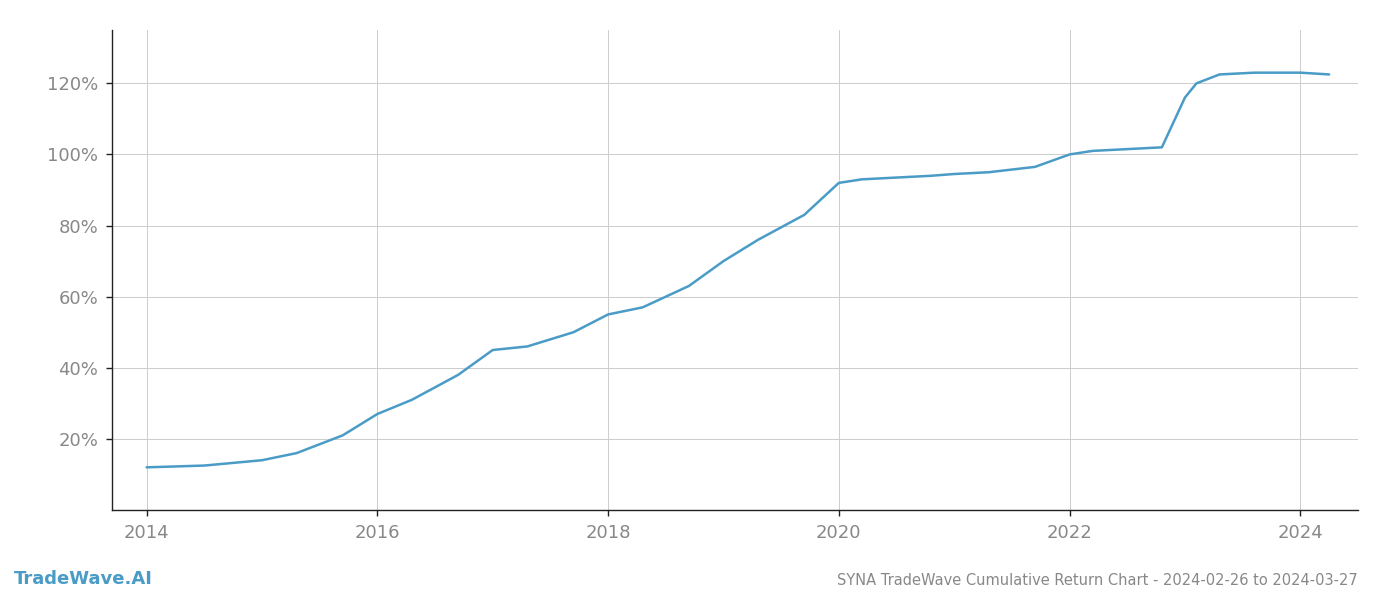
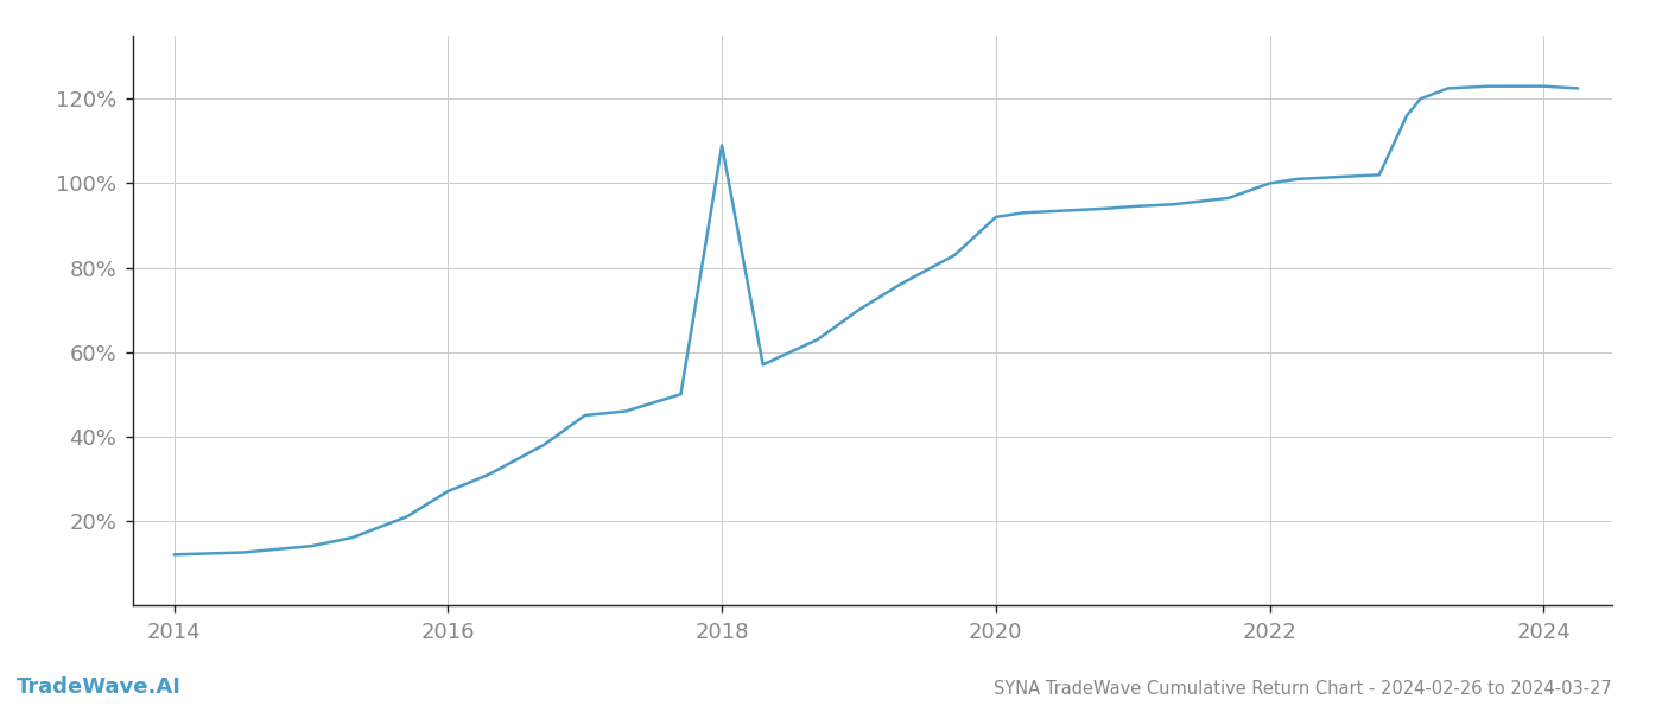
2018: 55.0% -> 109.0%
